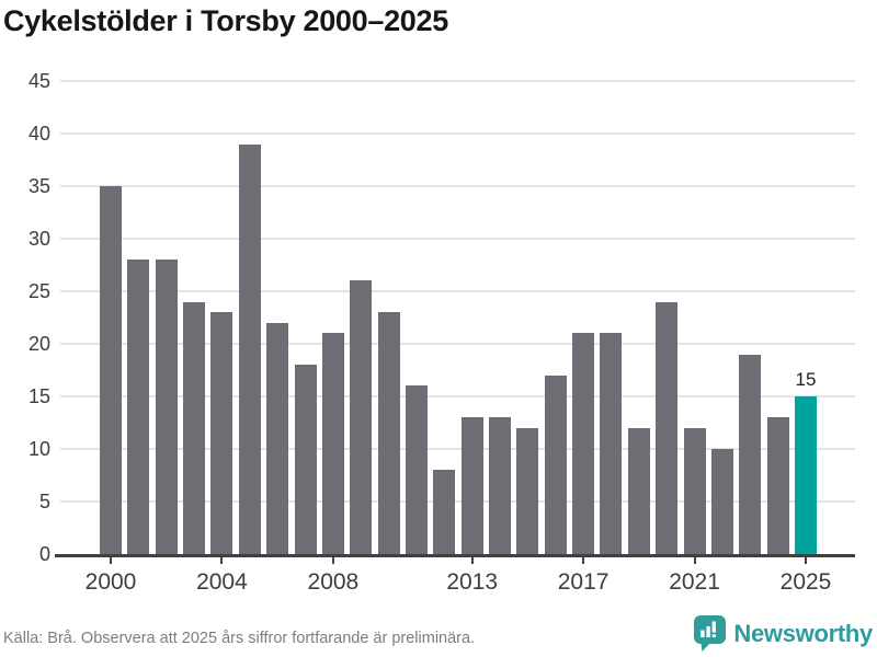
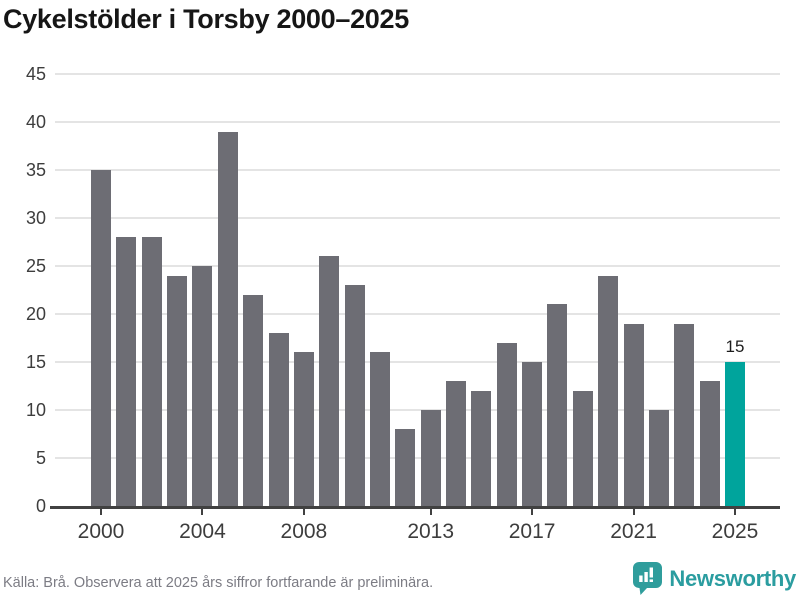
2004: 23 -> 25
2008: 21 -> 16
2013: 13 -> 10
2017: 21 -> 15
2021: 12 -> 19
